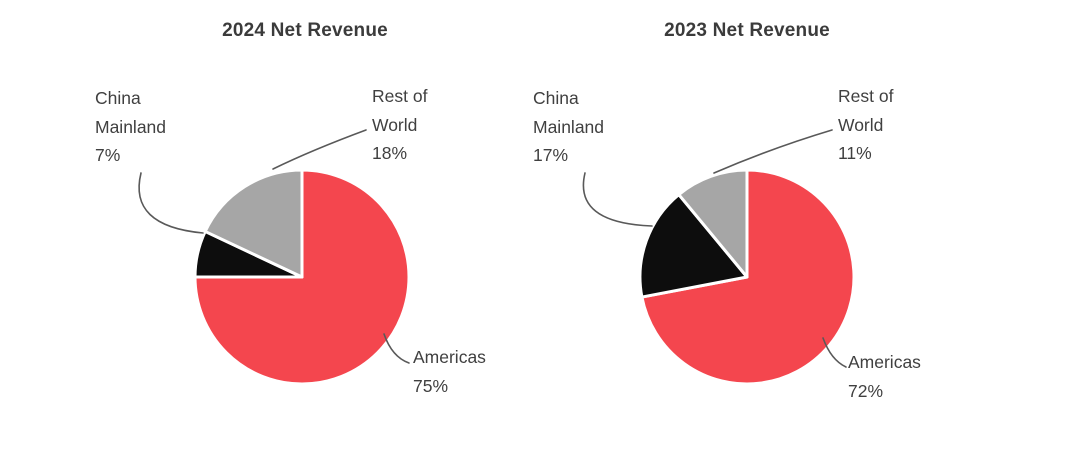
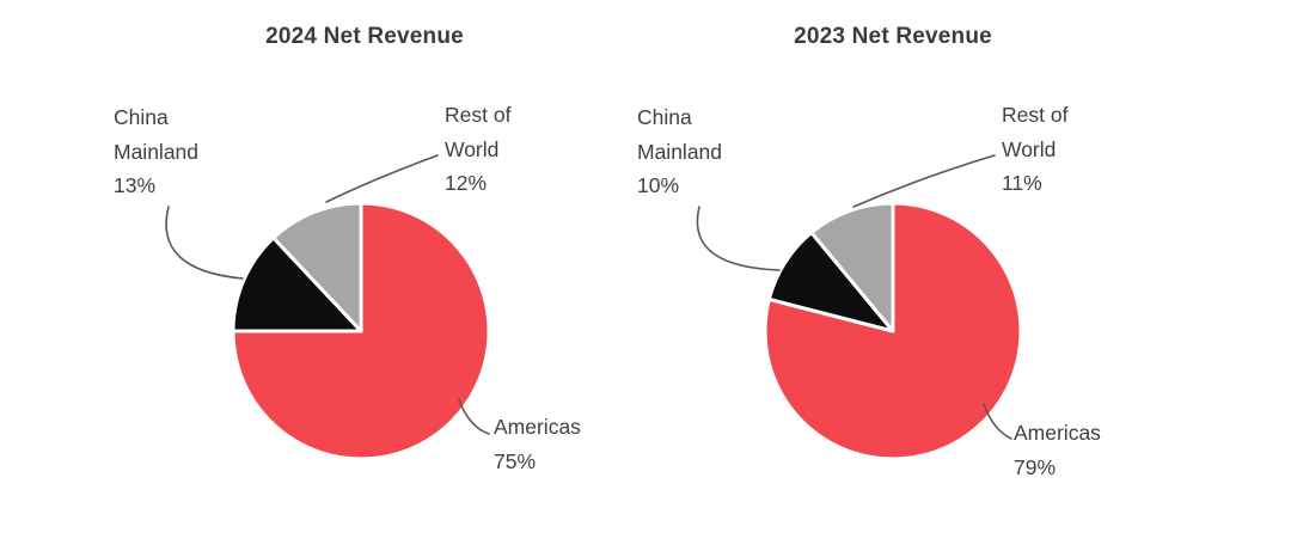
2024 Net Revenue/China Mainland: 7% -> 13%
2024 Net Revenue/Rest of World: 18% -> 12%
2023 Net Revenue/Americas: 72% -> 79%
2023 Net Revenue/China Mainland: 17% -> 10%
